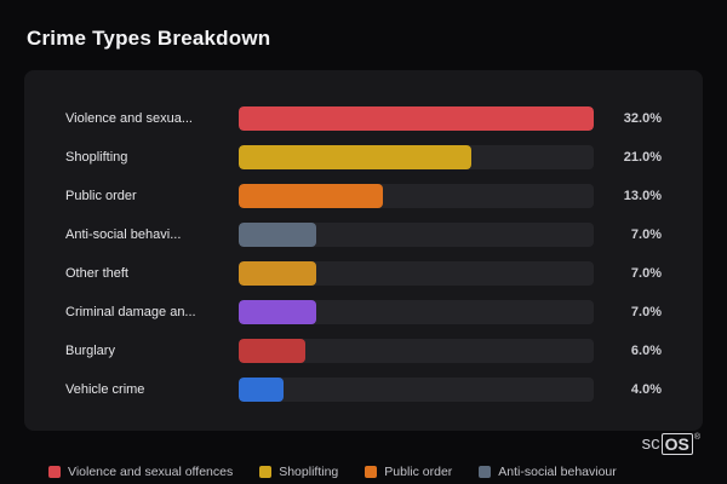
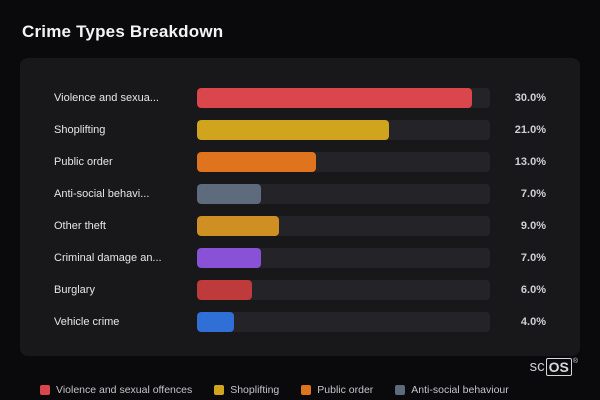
Violence and sexua...: 32.0% -> 30.0%
Other theft: 7.0% -> 9.0%
